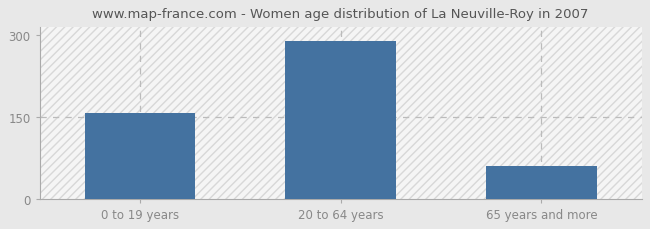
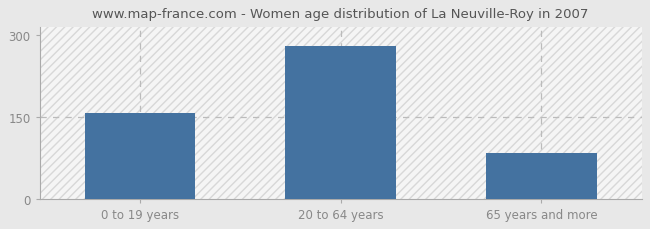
20 to 64 years: 290 -> 280
65 years and more: 60 -> 84
